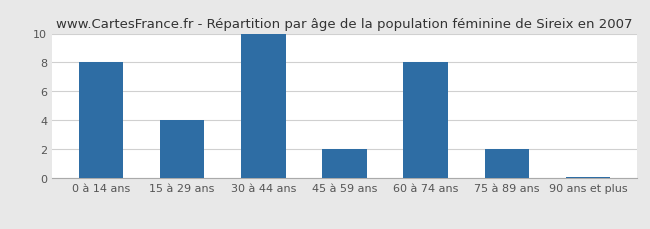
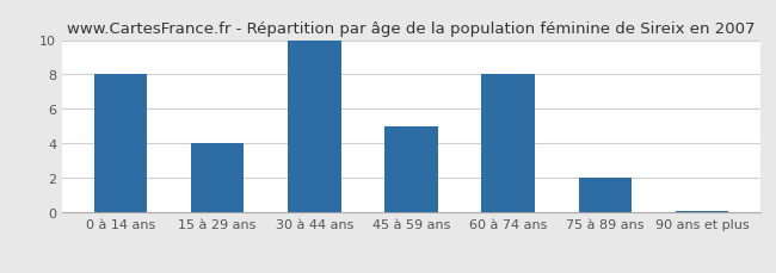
45 à 59 ans: 2.0 -> 5.0
